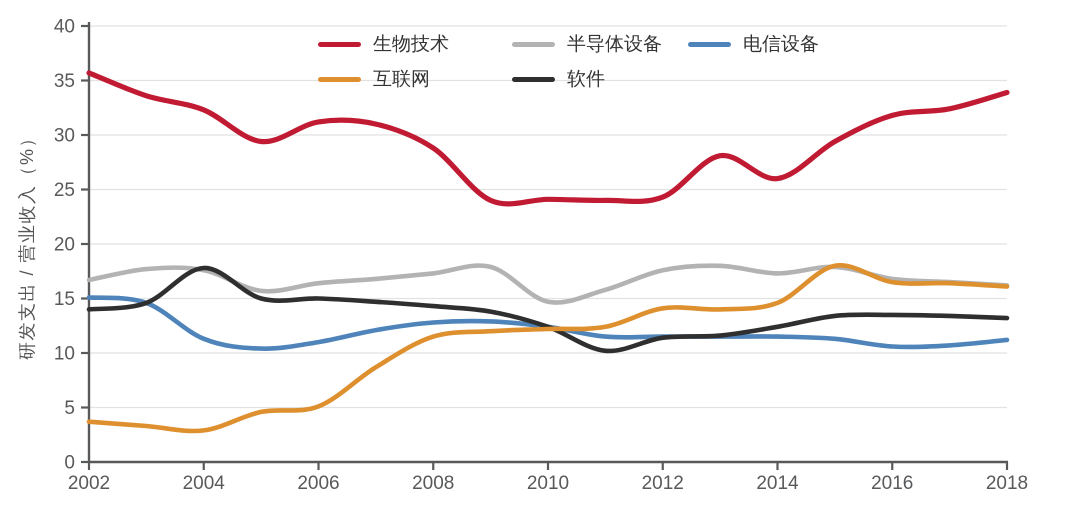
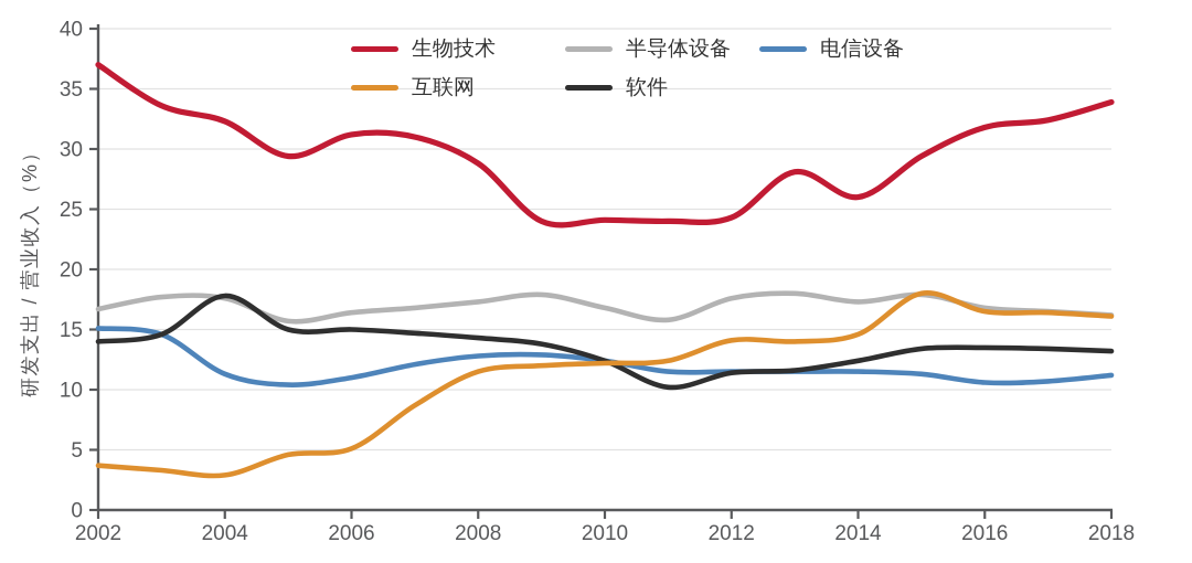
生物技术/2002: 35.7 -> 37.0
半导体设备/2010: 14.7 -> 16.8
